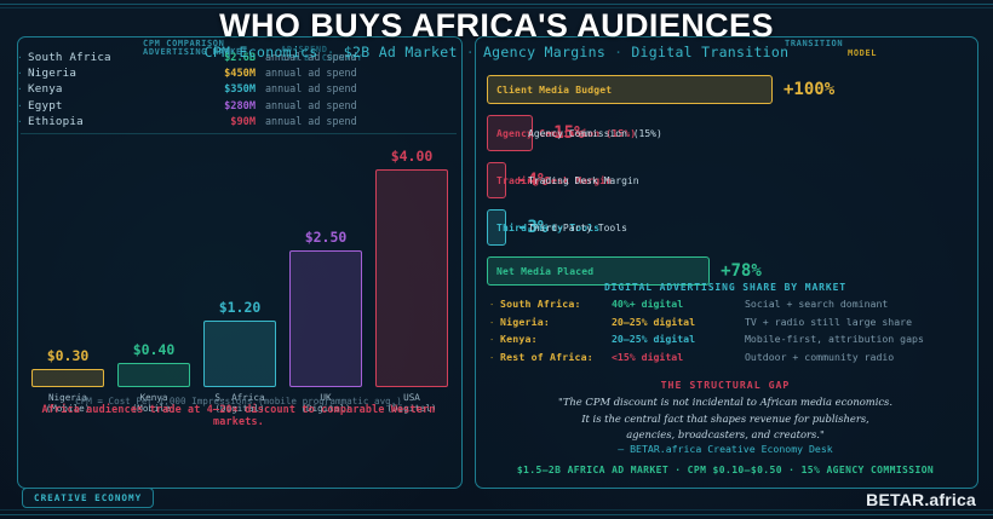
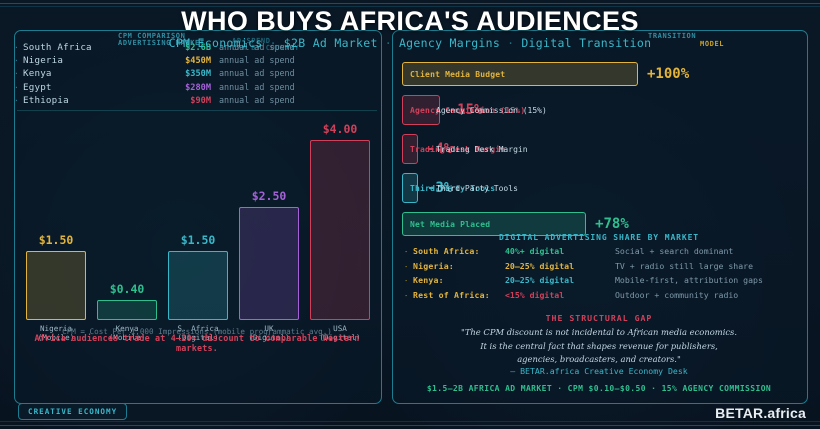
Nigeria (Mobile): $0.30 -> $1.50
S. Africa (Digital): $1.20 -> $1.50
